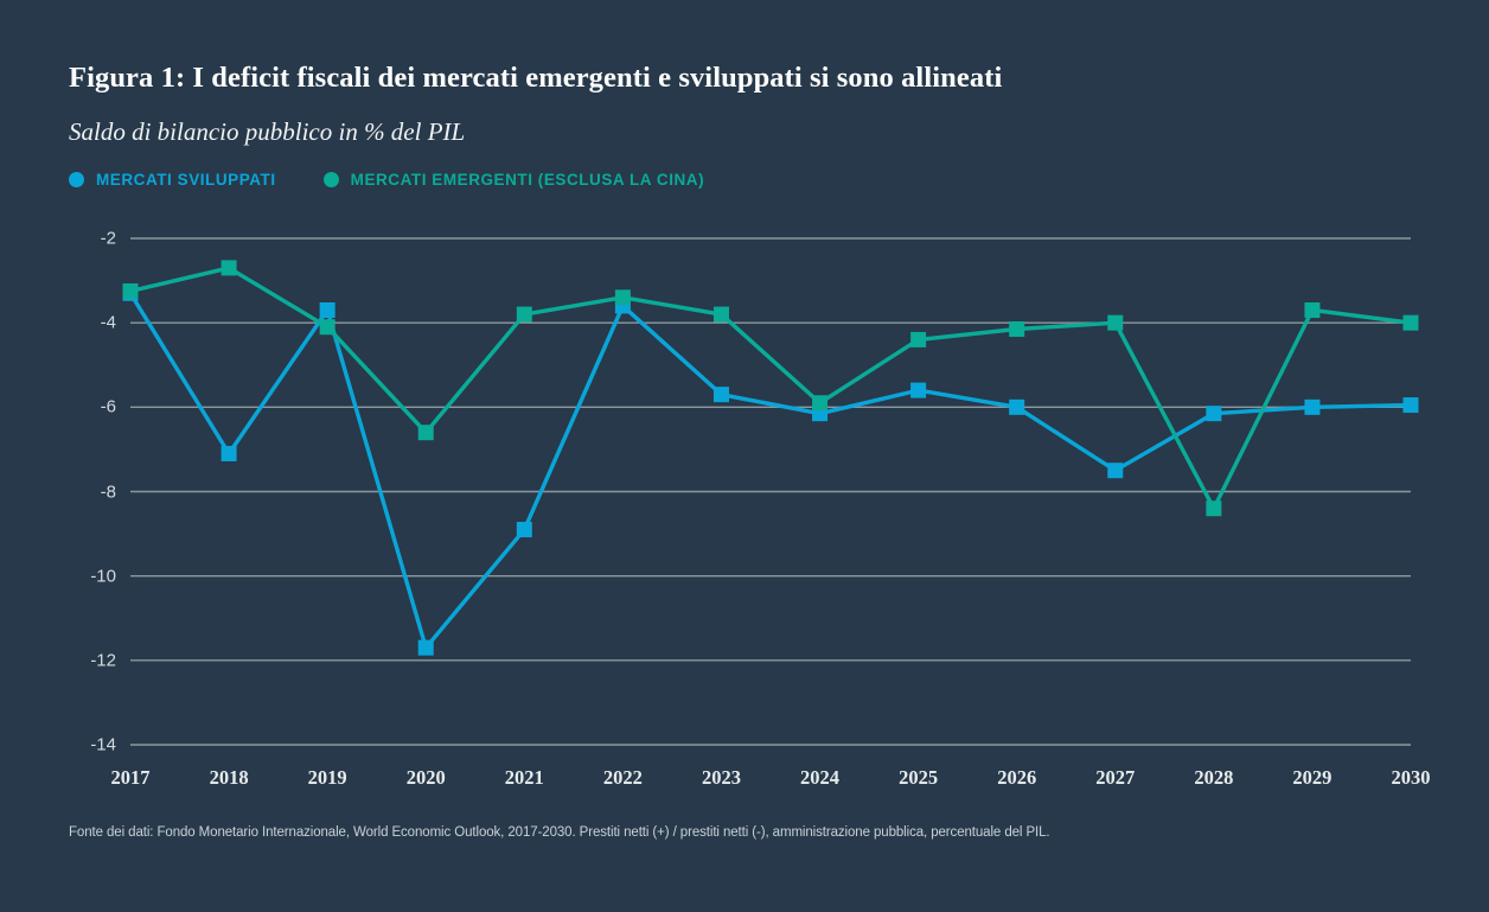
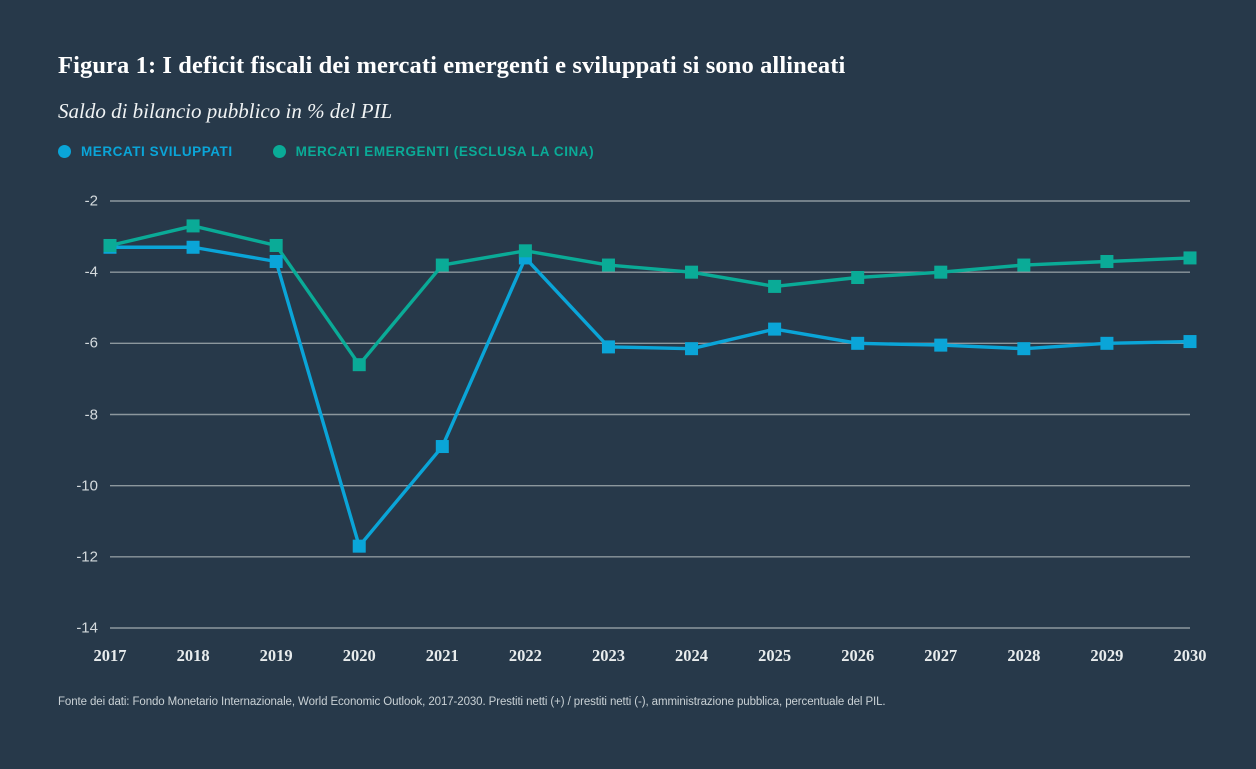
MERCATI SVILUPPATI/2018: -7.1 -> -3.3
MERCATI EMERGENTI (ESCLUSA LA CINA)/2019: -4.1 -> -3.2
MERCATI SVILUPPATI/2023: -5.7 -> -6.1
MERCATI EMERGENTI (ESCLUSA LA CINA)/2024: -5.9 -> -4.0
MERCATI SVILUPPATI/2027: -7.5 -> -6.0
MERCATI EMERGENTI (ESCLUSA LA CINA)/2028: -8.4 -> -3.8
MERCATI EMERGENTI (ESCLUSA LA CINA)/2030: -4.0 -> -3.6
